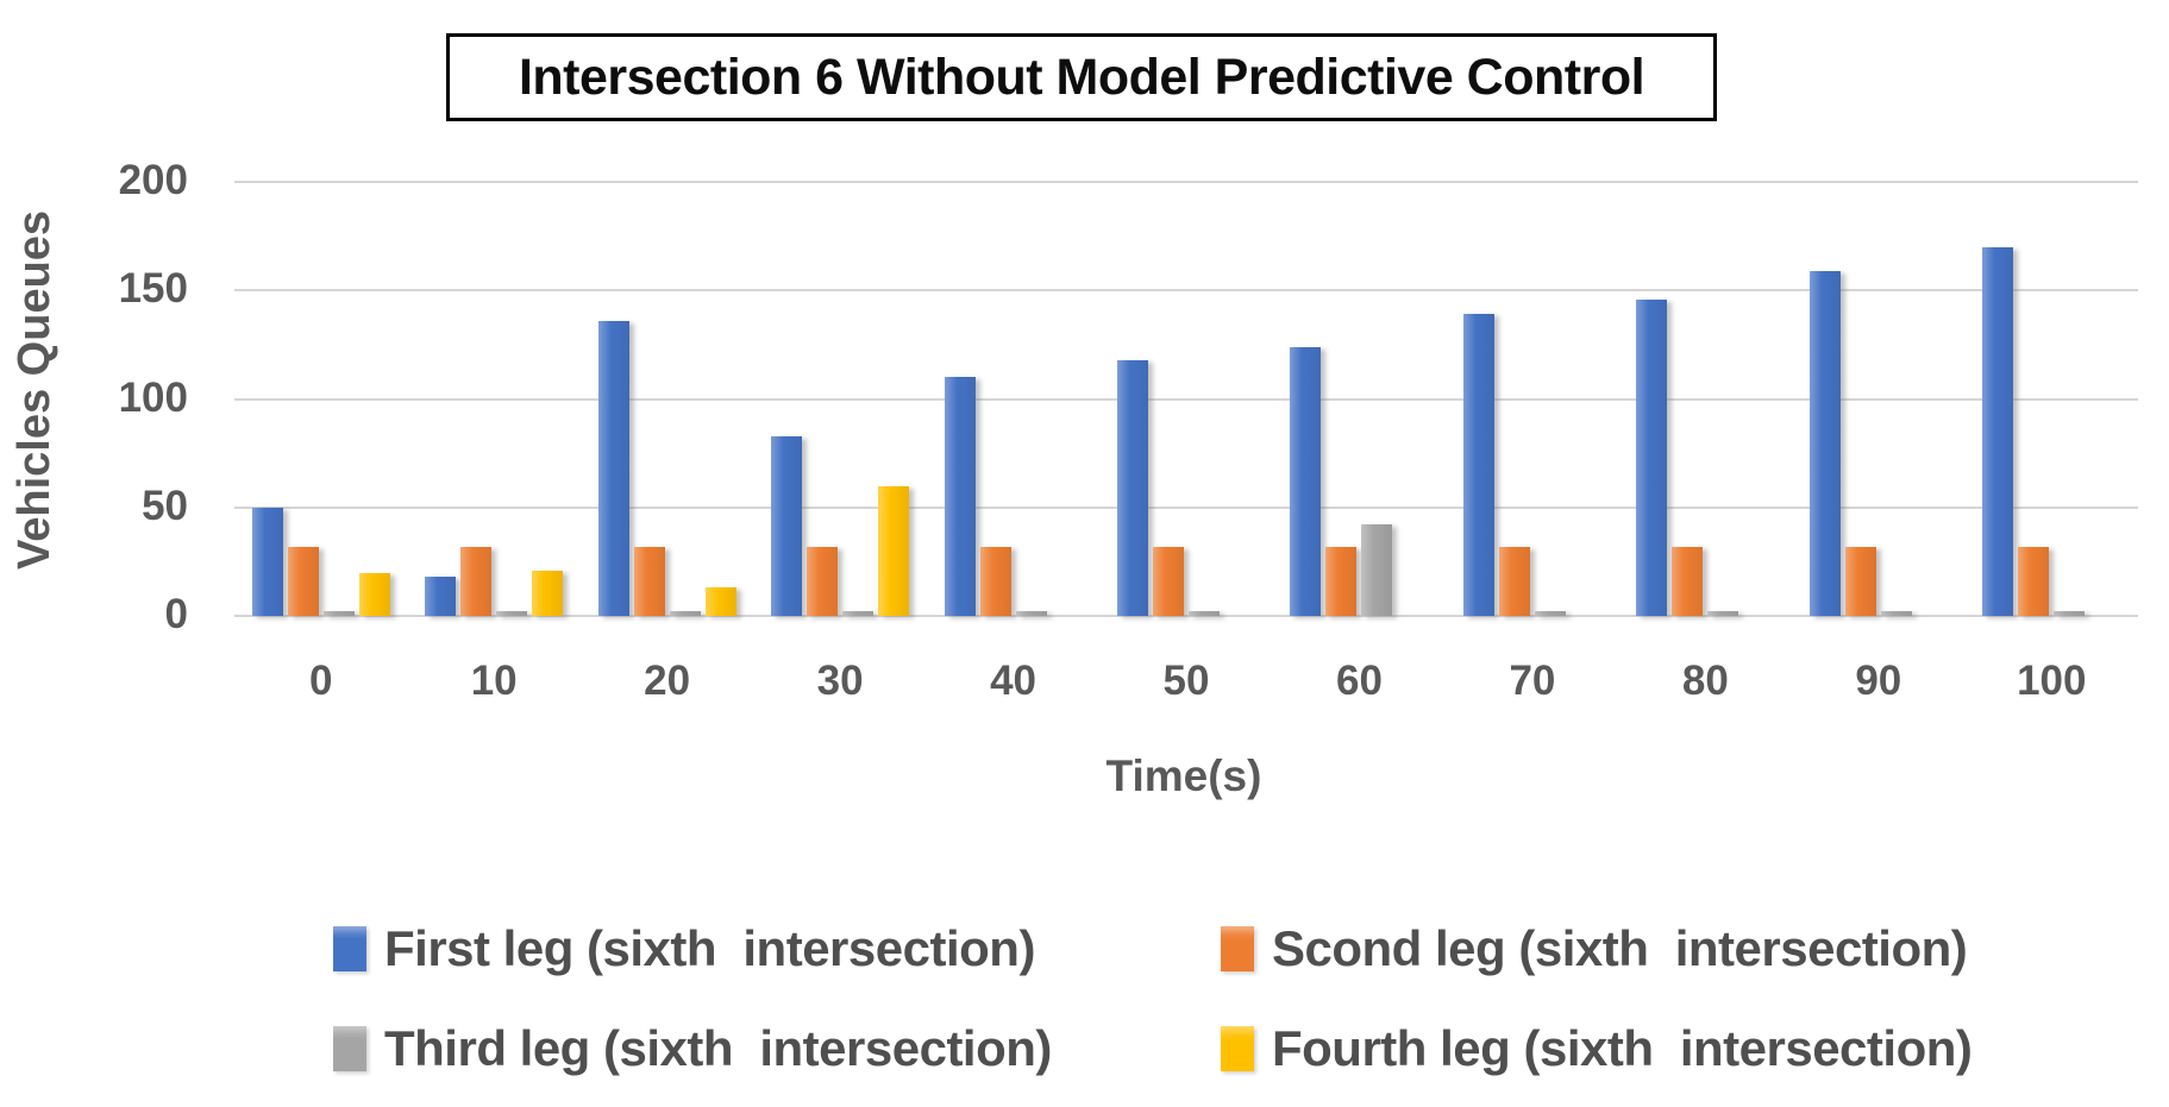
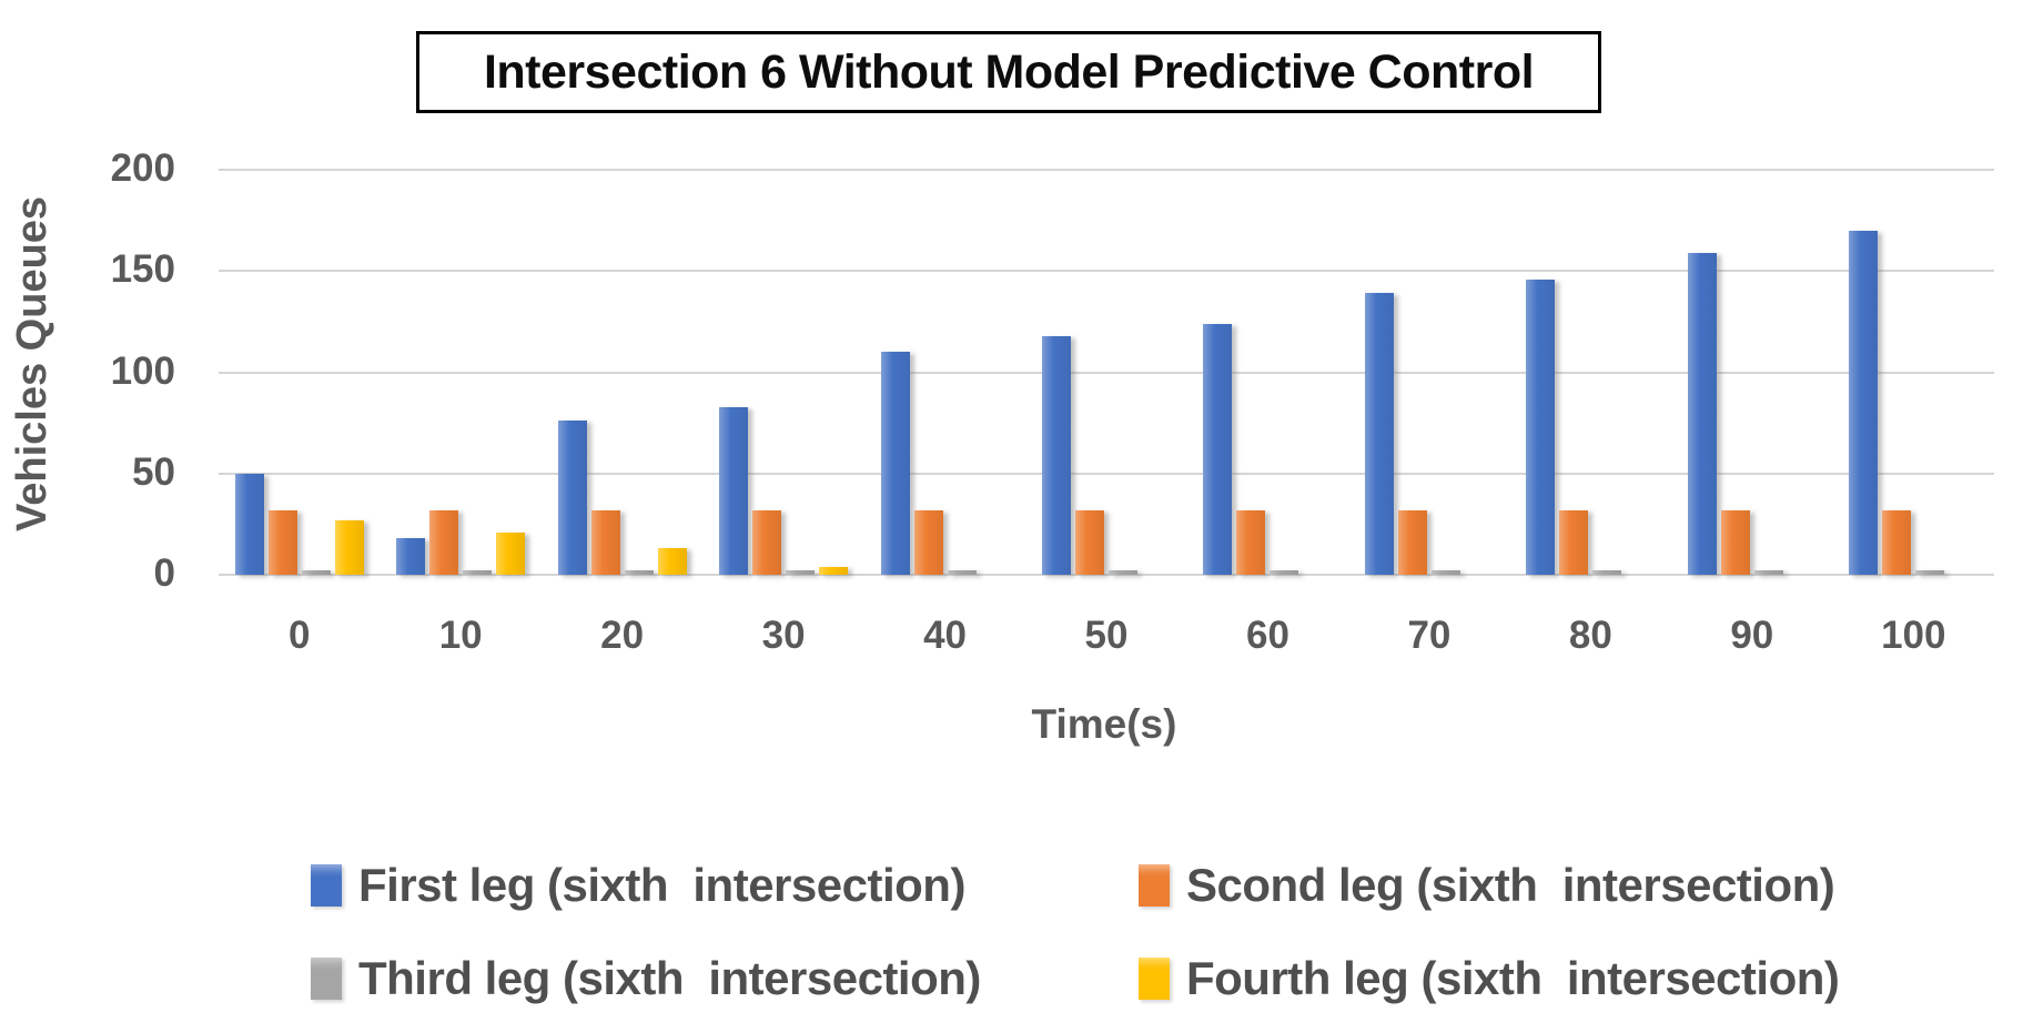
Fourth leg (sixth intersection)/0: 20 -> 27
First leg (sixth intersection)/20: 136 -> 76
Fourth leg (sixth intersection)/30: 60 -> 4
Third leg (sixth intersection)/60: 42 -> 2
